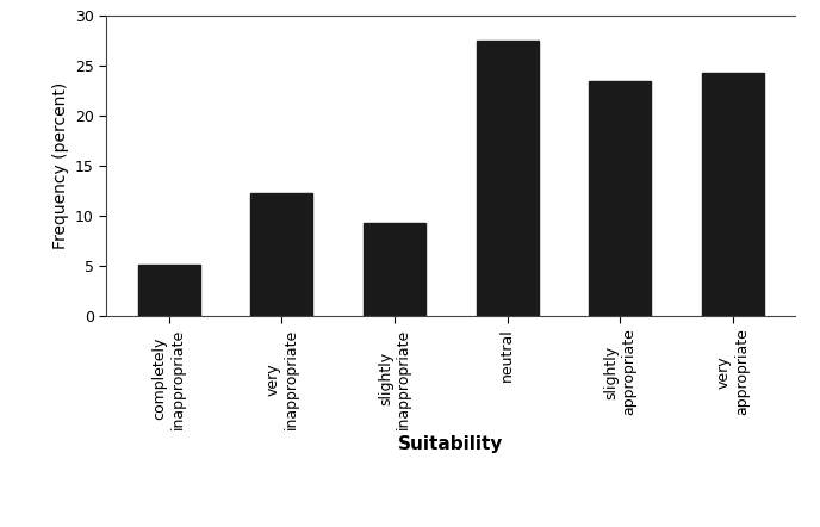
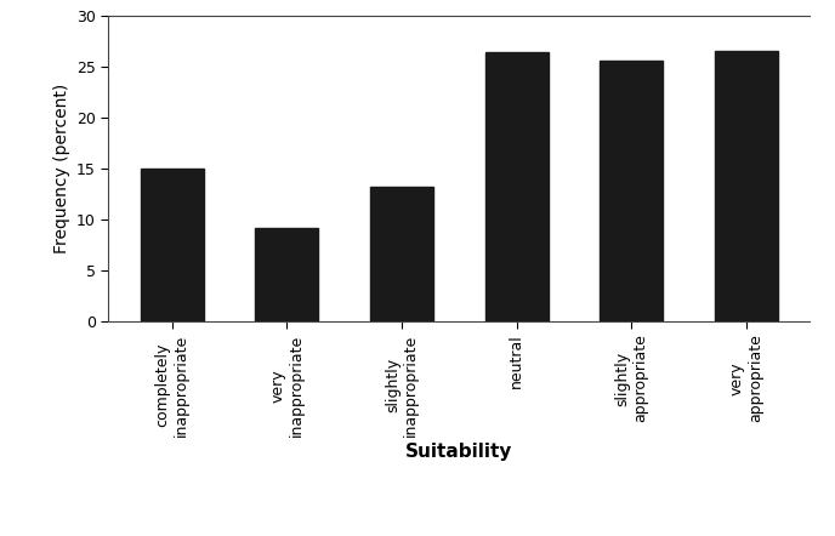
completely inappropriate: 5.1 -> 15.0
very inappropriate: 12.3 -> 9.2
slightly inappropriate: 9.3 -> 13.2
neutral: 27.5 -> 26.4
slightly appropriate: 23.5 -> 25.6
very appropriate: 24.3 -> 26.6
